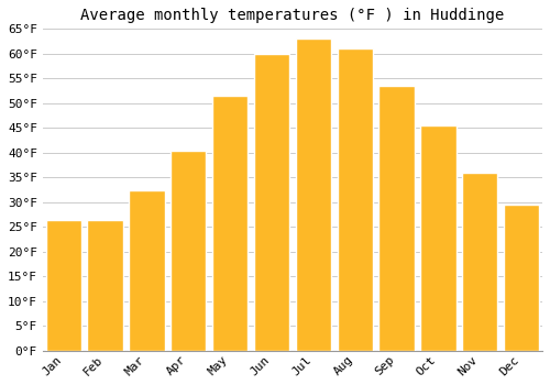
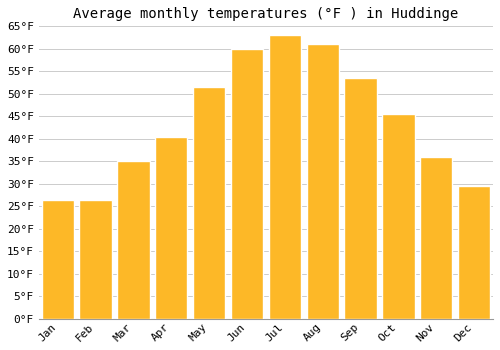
Mar: 32.5°F -> 35.0°F
